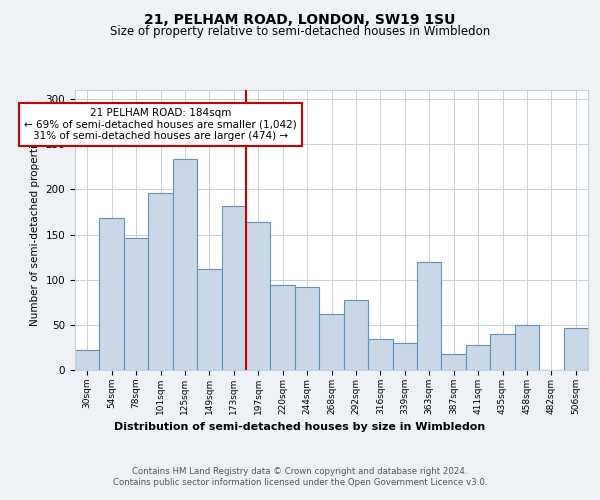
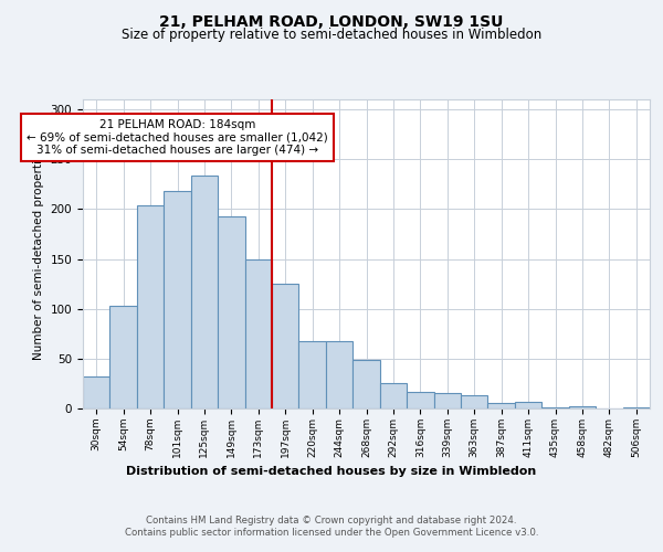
30sqm: 22 -> 32
54sqm: 168 -> 103
78sqm: 146 -> 204
101sqm: 196 -> 218
149sqm: 112 -> 193
173sqm: 182 -> 150
197sqm: 164 -> 125
220sqm: 94 -> 67
244sqm: 92 -> 67
268sqm: 62 -> 49
292sqm: 78 -> 25
316sqm: 34 -> 17
339sqm: 30 -> 15
363sqm: 120 -> 13
387sqm: 18 -> 5
411sqm: 28 -> 7
435sqm: 40 -> 1
458sqm: 50 -> 2
506sqm: 46 -> 1
